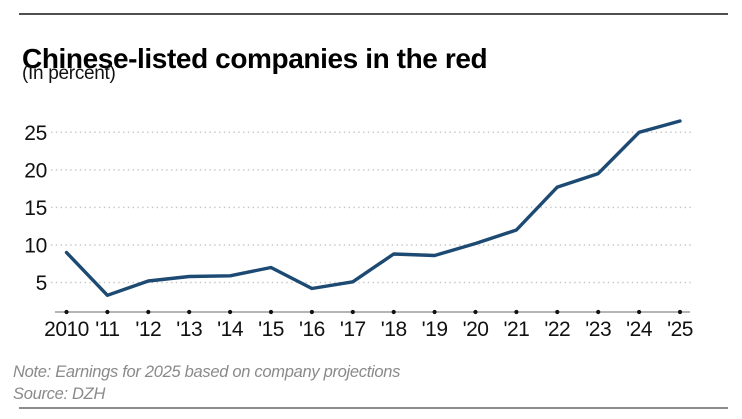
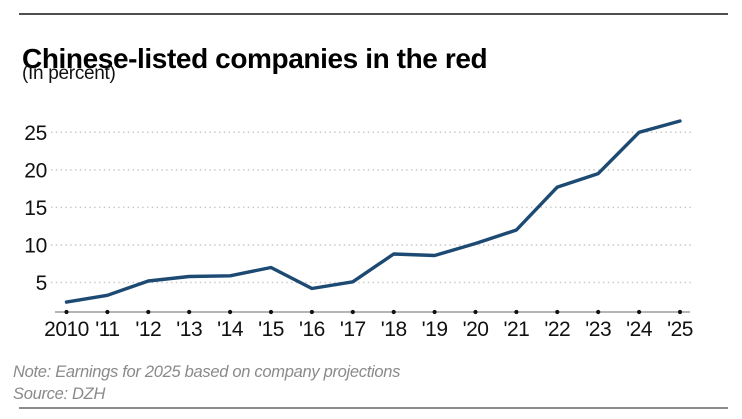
2010: 9 -> 2
